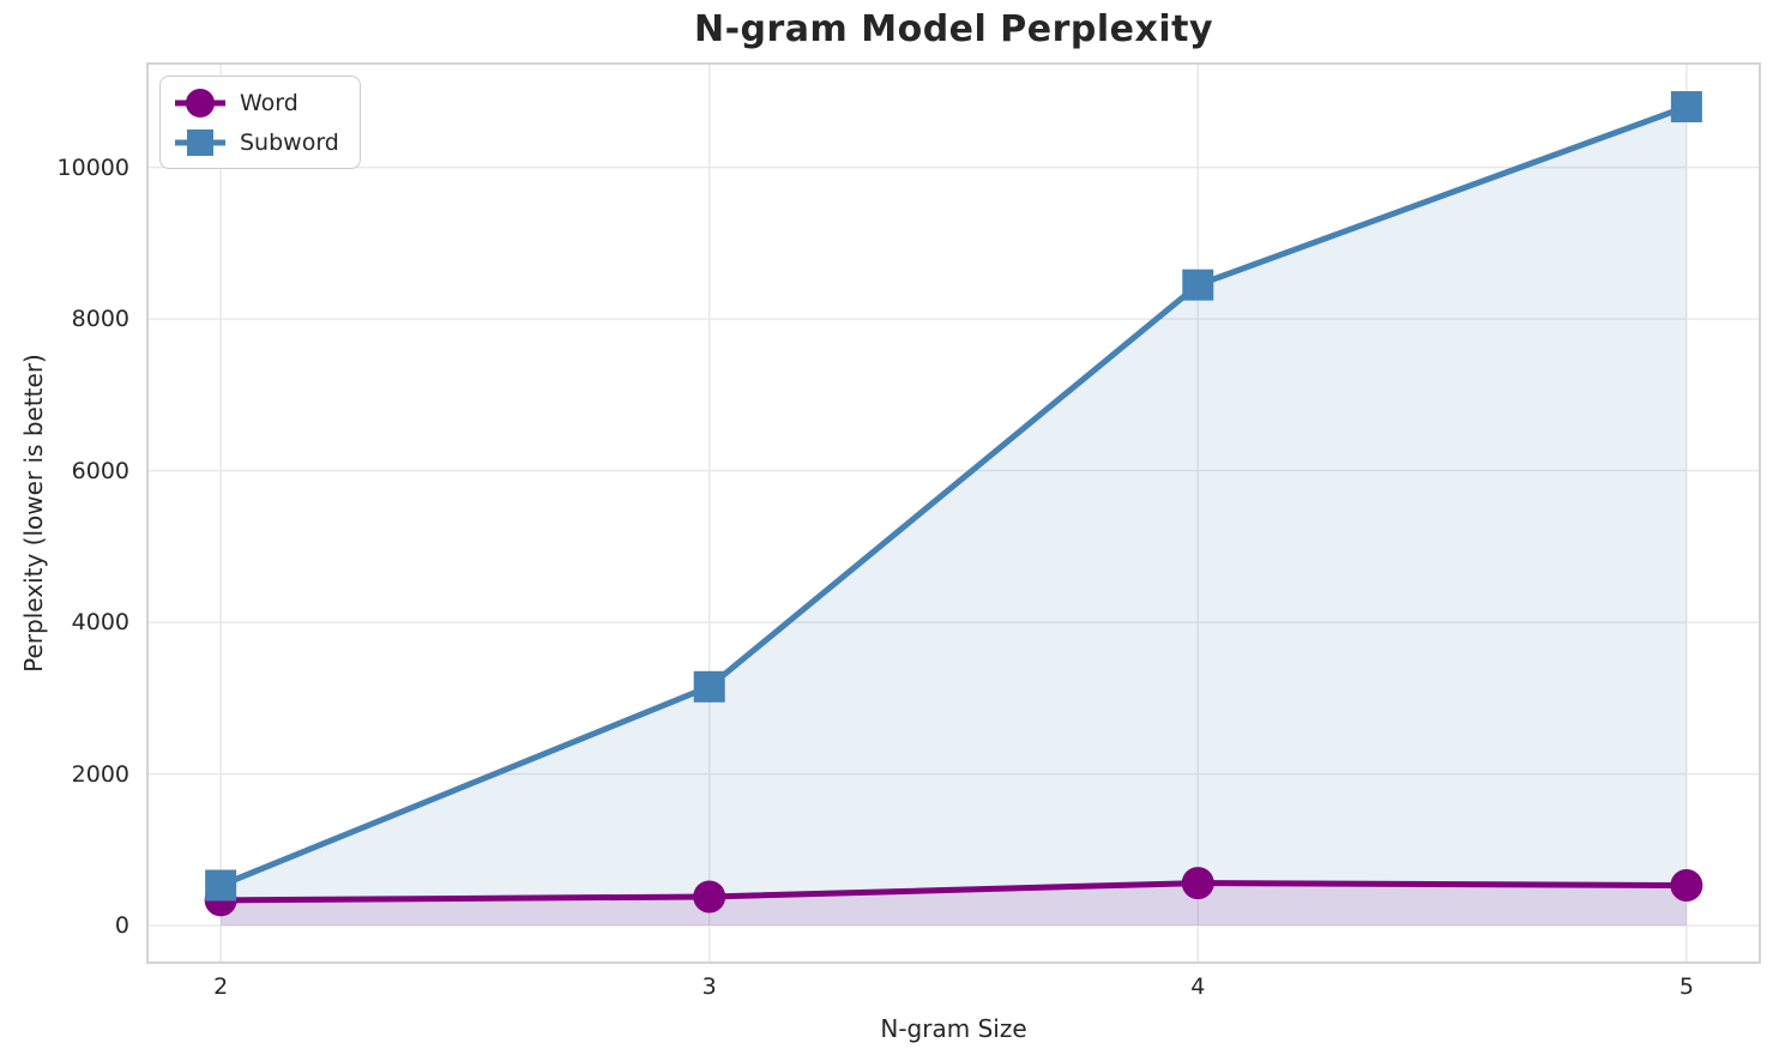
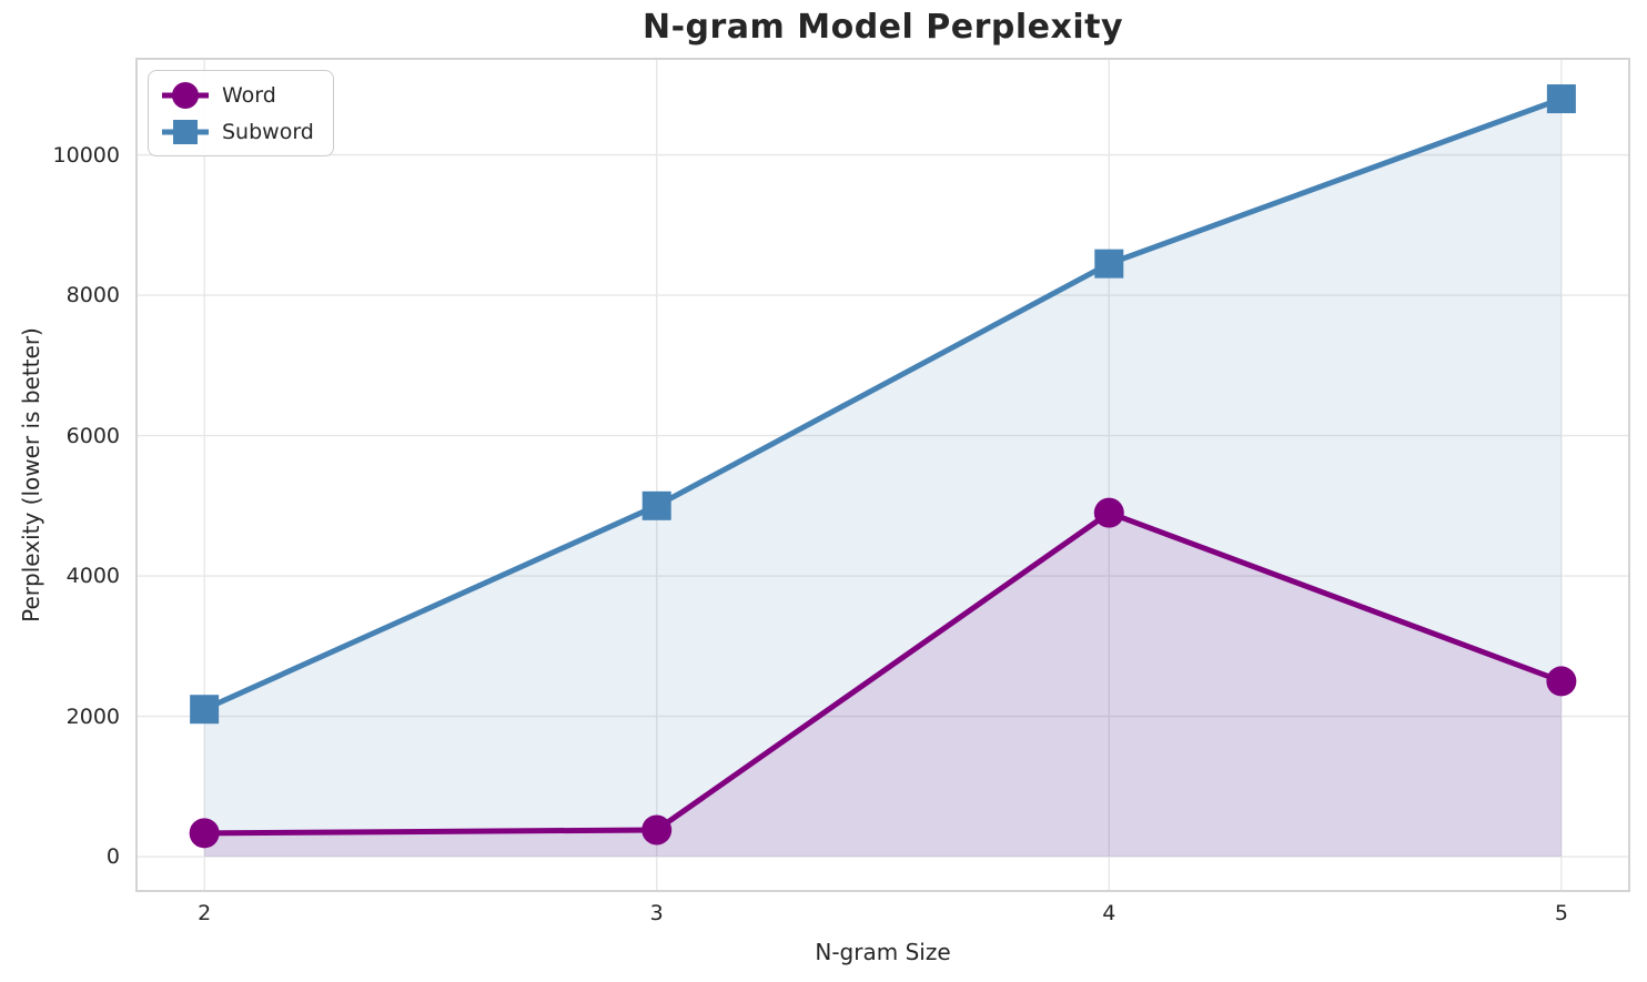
Subword/2: 500 -> 2100
Subword/3: 3200 -> 5000
Word/4: 600 -> 4900
Word/5: 500 -> 2500
